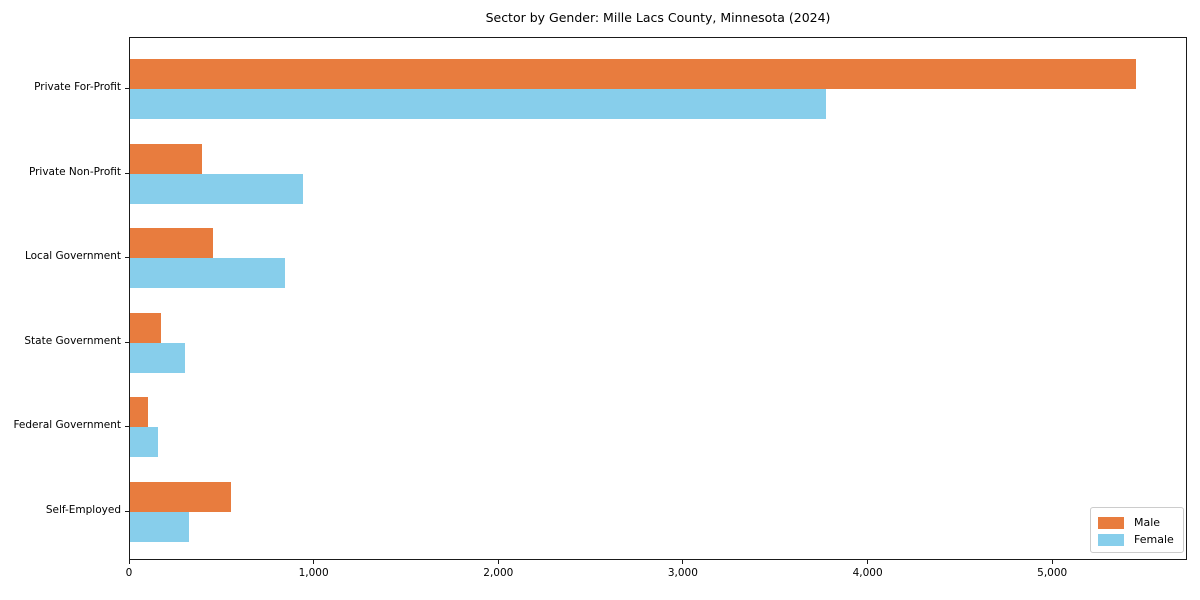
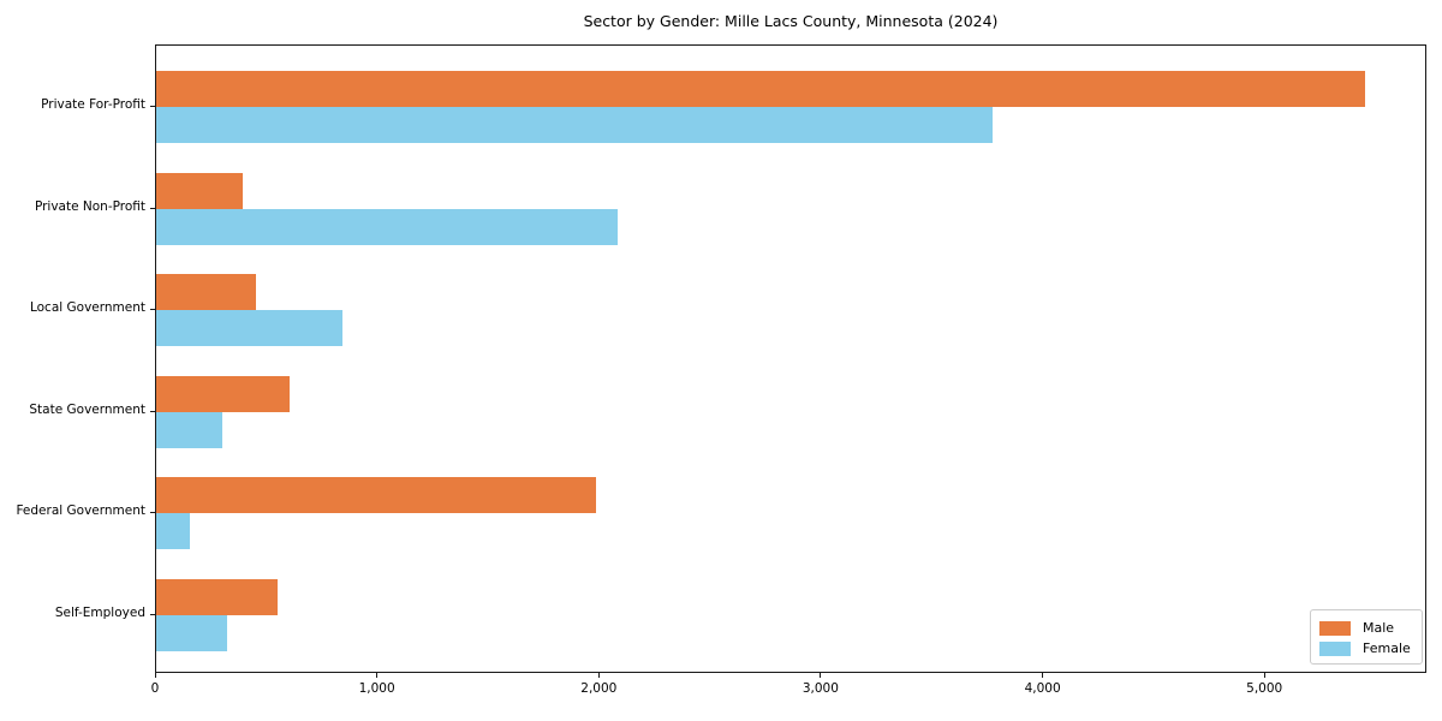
Female/Private Non-Profit: 940 -> 2080
Male/State Government: 170 -> 600
Male/Federal Government: 100 -> 1980
